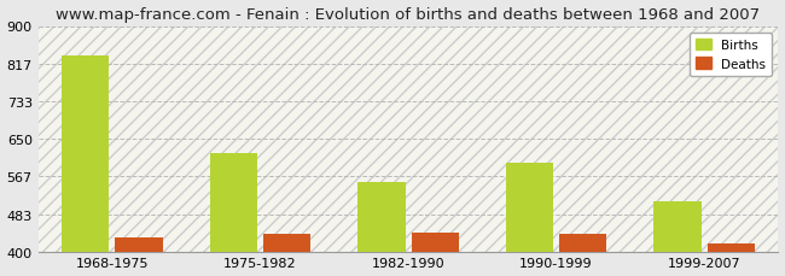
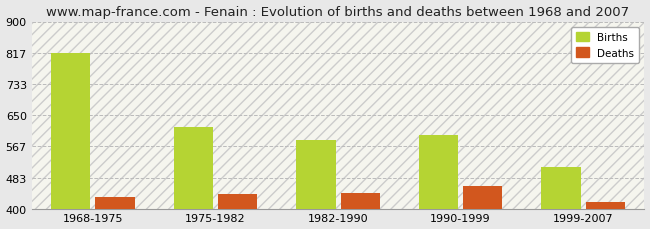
Births/1968-1975: 835 -> 817
Births/1982-1990: 555 -> 583
Deaths/1990-1999: 440 -> 461
